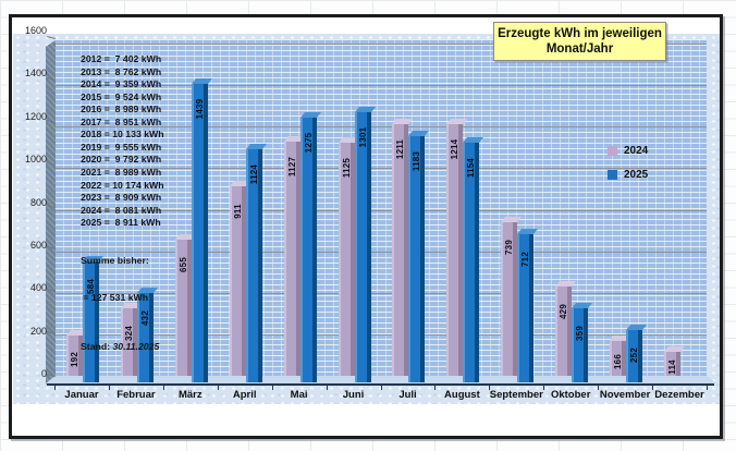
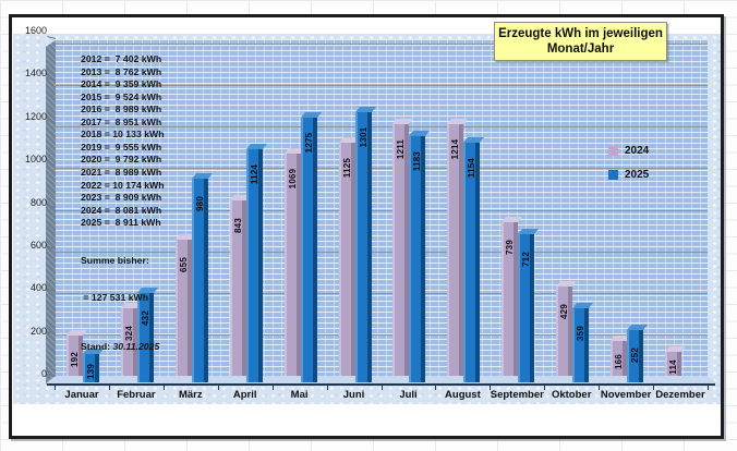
2025/Januar: 584 -> 139
2025/März: 1439 -> 980
2024/April: 911 -> 843
2024/Mai: 1127 -> 1069
